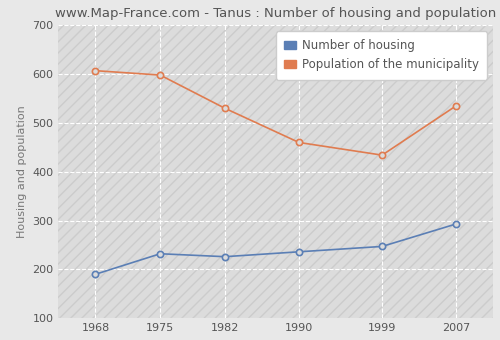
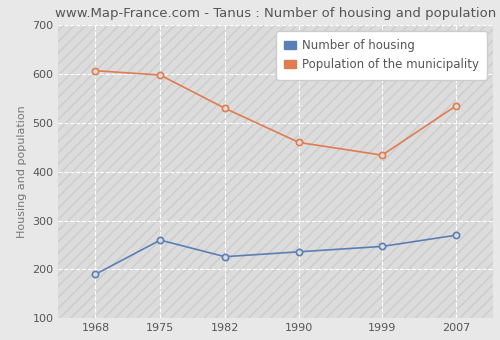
Number of housing/1975: 232 -> 260
Number of housing/2007: 293 -> 270
